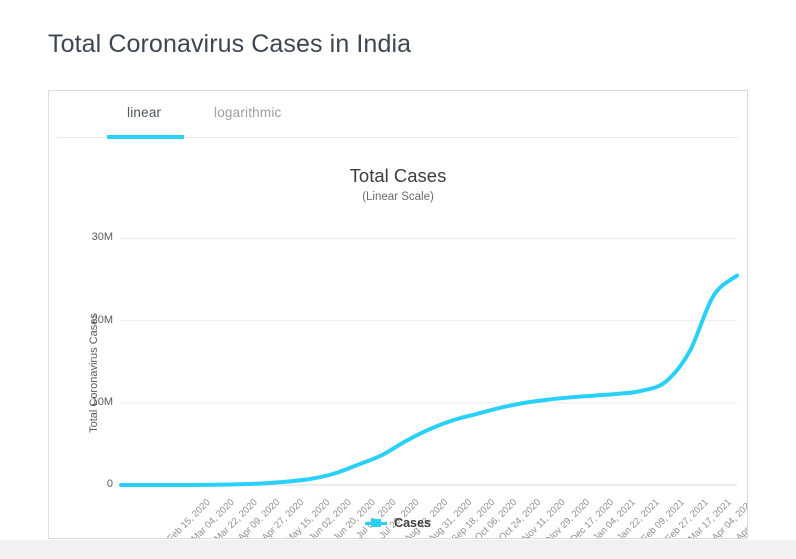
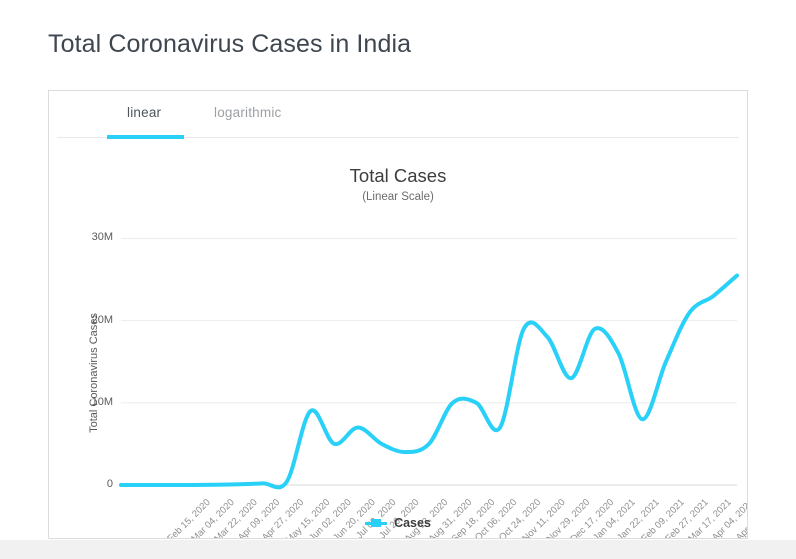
Jul 08, 2020: 1M -> 9M
Jul 26, 2020: 1M -> 5M
Aug 13, 2020: 2M -> 7M
Aug 31, 2020: 4M -> 5M
Sep 18, 2020: 5M -> 4M
Oct 06, 2020: 7M -> 5M
Oct 24, 2020: 8M -> 10M
Nov 11, 2020: 9M -> 10M
Nov 29, 2020: 9M -> 7M
Dec 17, 2020: 10M -> 19M
Jan 04, 2021: 10M -> 18M
Jan 22, 2021: 11M -> 13M
Feb 09, 2021: 11M -> 19M
Feb 27, 2021: 11M -> 16M
Mar 17, 2021: 11M -> 8M
Apr 04, 2021: 13M -> 15M
Apr 22, 2021: 16M -> 21M
